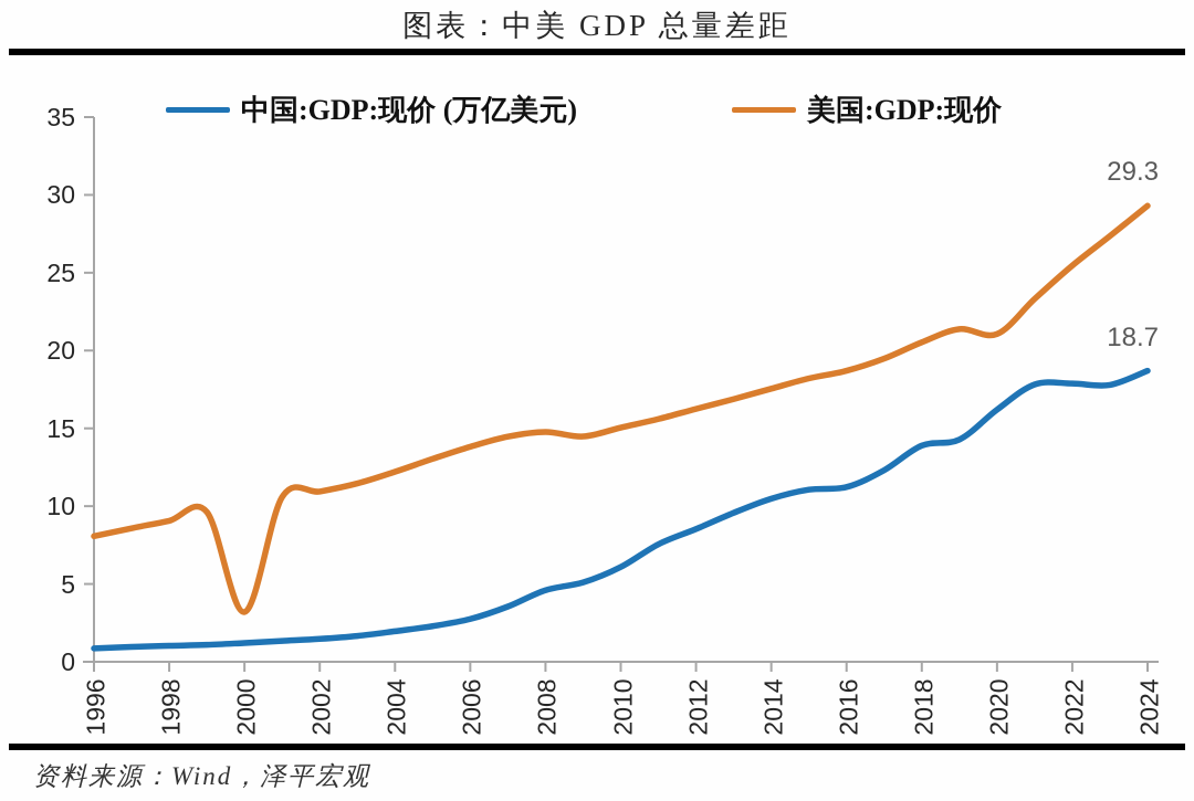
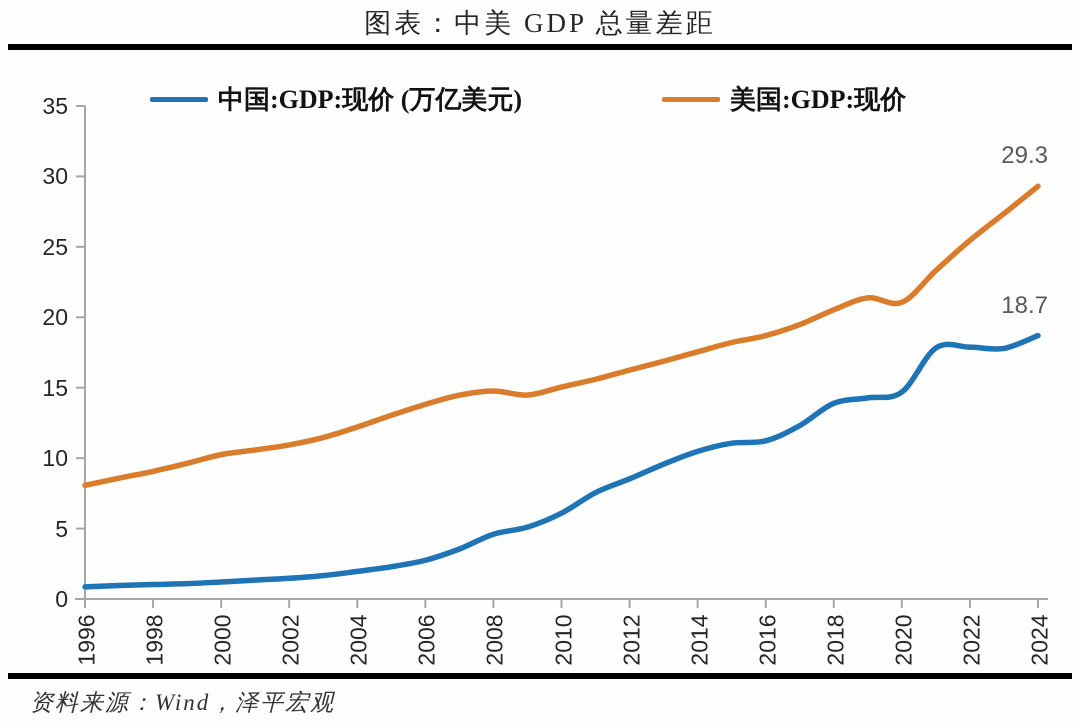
美国:GDP:现价/2000: 3.2 -> 10.2
中国:GDP:现价 (万亿美元)/2020: 16.2 -> 14.7
